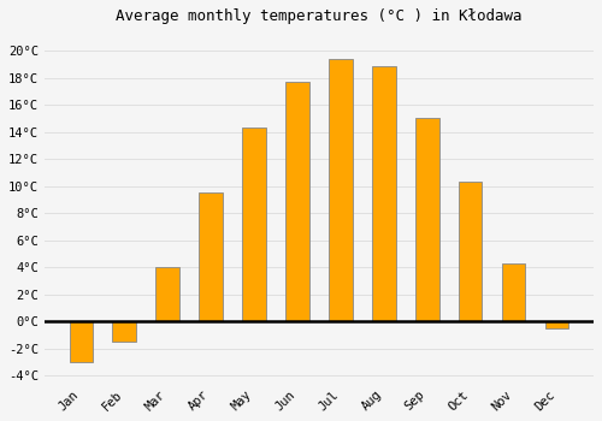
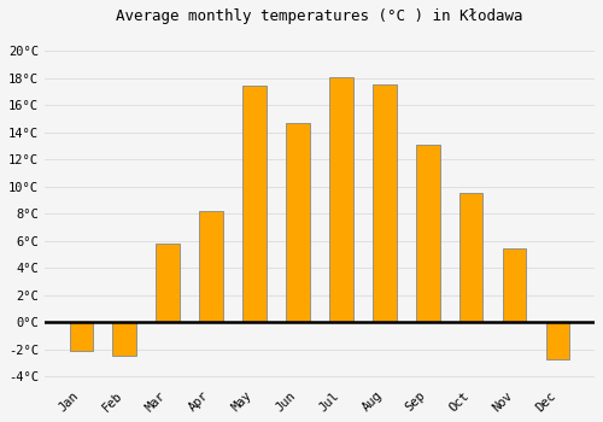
Jan: -3.0°C -> -2.1°C
Feb: -1.5°C -> -2.5°C
Mar: 4.0°C -> 5.8°C
Apr: 9.5°C -> 8.2°C
May: 14.3°C -> 17.4°C
Jun: 17.7°C -> 14.7°C
Jul: 19.4°C -> 18.1°C
Aug: 18.9°C -> 17.5°C
Sep: 15.0°C -> 13.1°C
Oct: 10.3°C -> 9.5°C
Nov: 4.3°C -> 5.4°C
Dec: -0.5°C -> -2.7°C
